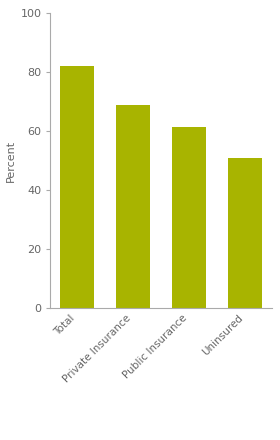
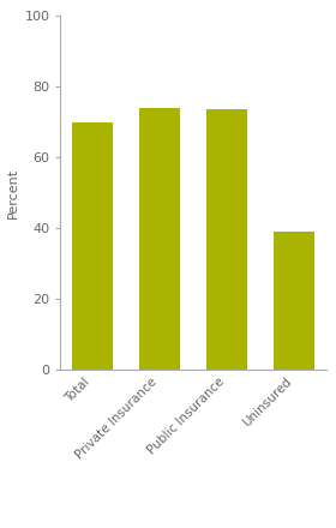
Total: 82.0 -> 70.0
Private Insurance: 69.0 -> 74.0
Public Insurance: 61.5 -> 73.5
Uninsured: 51.0 -> 39.0
